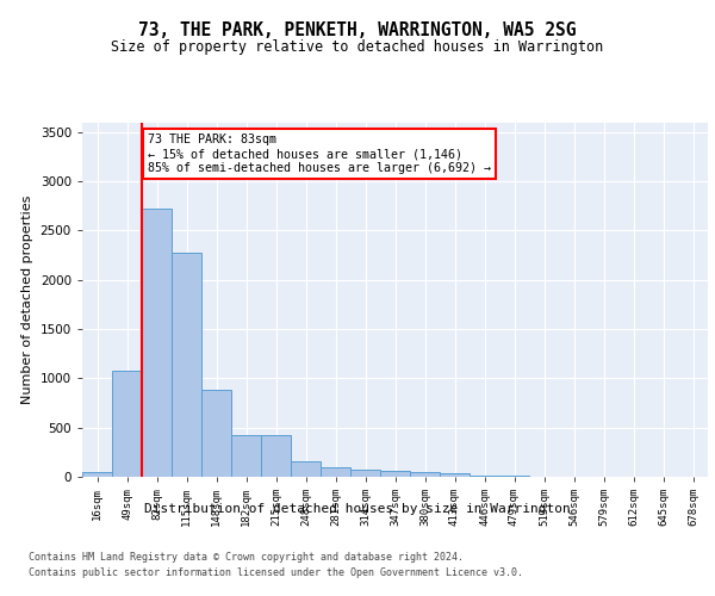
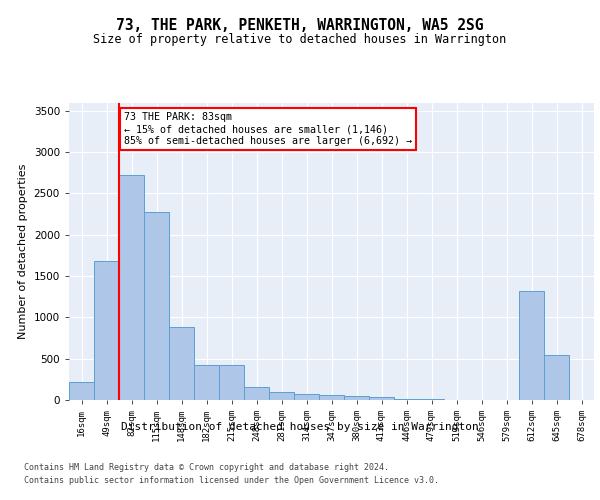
16sqm: 50 -> 220
49sqm: 1080 -> 1680
612sqm: 0 -> 1320
645sqm: 0 -> 540
